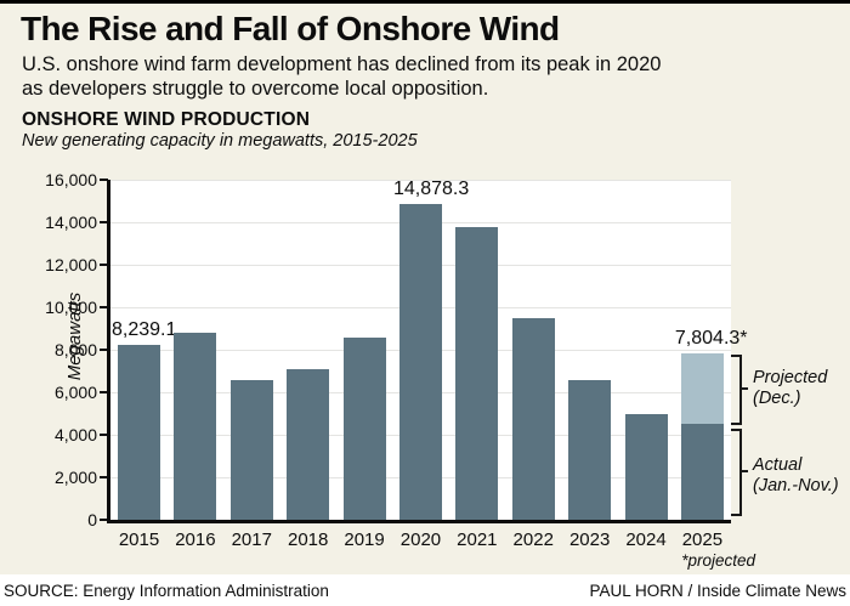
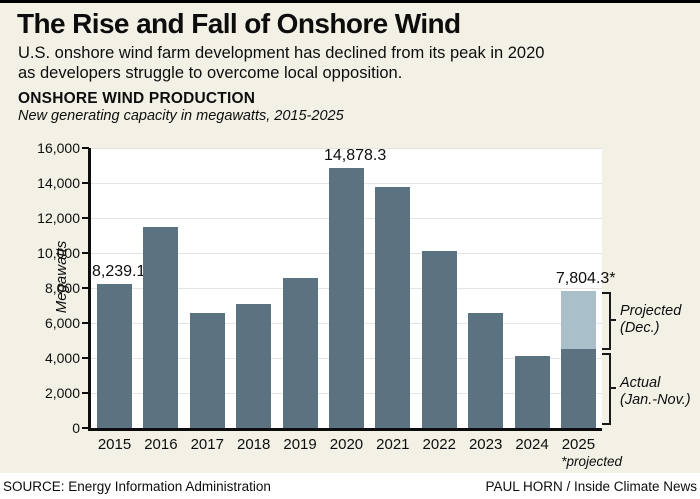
Actual (Jan.-Nov.)/2016: 8800 -> 11500
Actual (Jan.-Nov.)/2022: 9500 -> 10100
Actual (Jan.-Nov.)/2024: 5000 -> 4100
